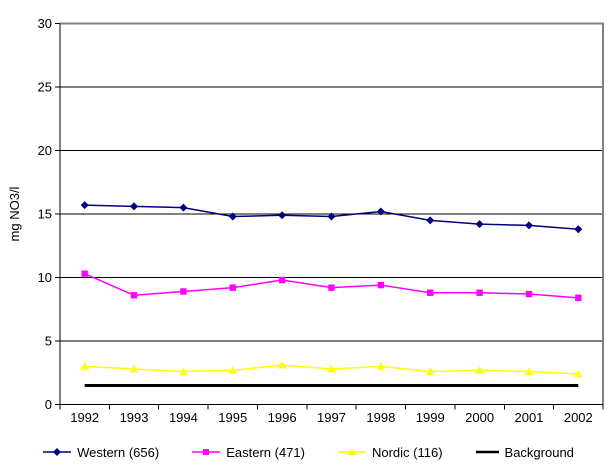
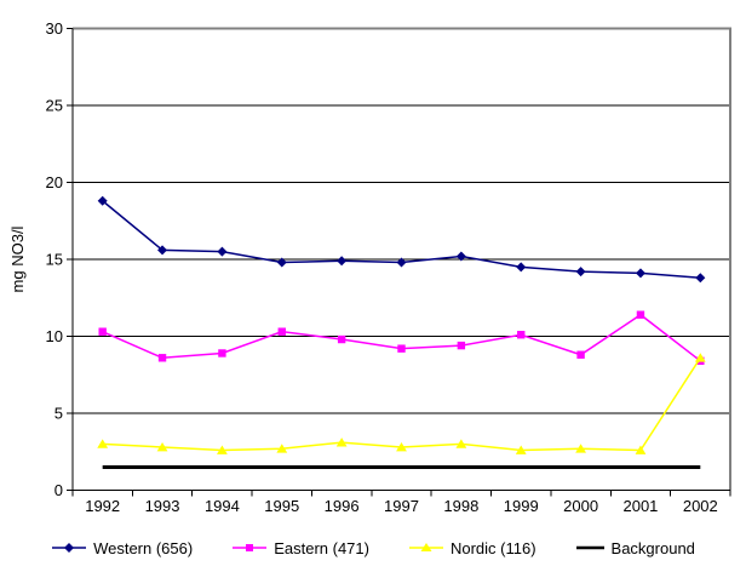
Western (656)/1992: 15.7 -> 18.8
Eastern (471)/1995: 9.2 -> 10.3
Eastern (471)/1999: 8.8 -> 10.1
Eastern (471)/2001: 8.7 -> 11.4
Nordic (116)/2002: 2.4 -> 8.6
